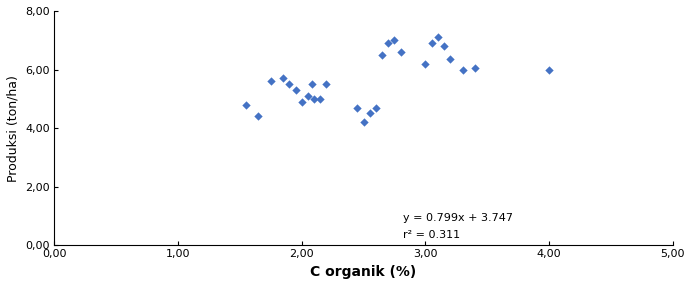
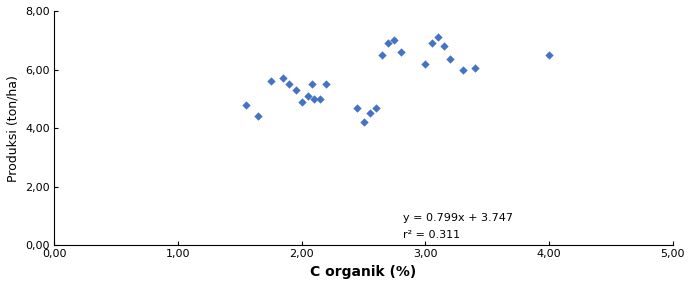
4,00: 6,00 -> 6,50
